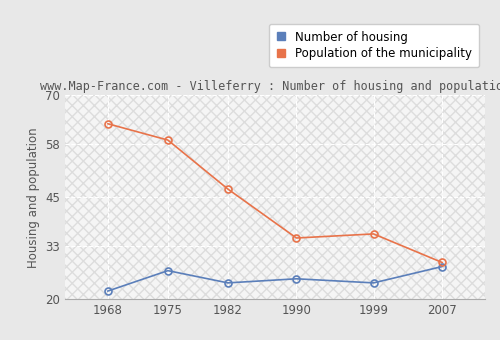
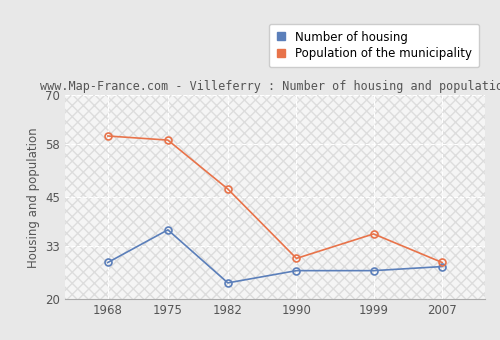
Number of housing/1968: 22 -> 29
Population of the municipality/1968: 63 -> 60
Number of housing/1975: 27 -> 37
Number of housing/1990: 25 -> 27
Population of the municipality/1990: 35 -> 30
Number of housing/1999: 24 -> 27
